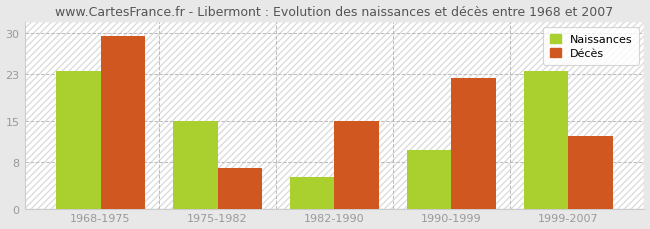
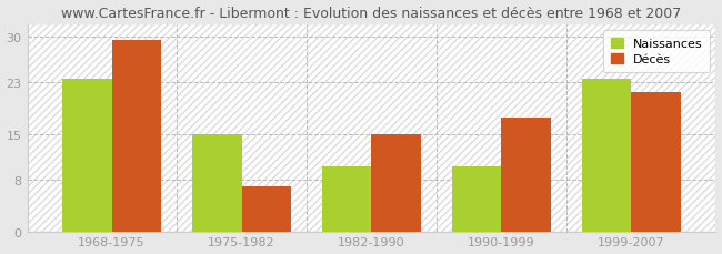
Naissances/1982-1990: 5.4 -> 10.0
Décès/1990-1999: 22.4 -> 17.5
Décès/1999-2007: 12.4 -> 21.5
